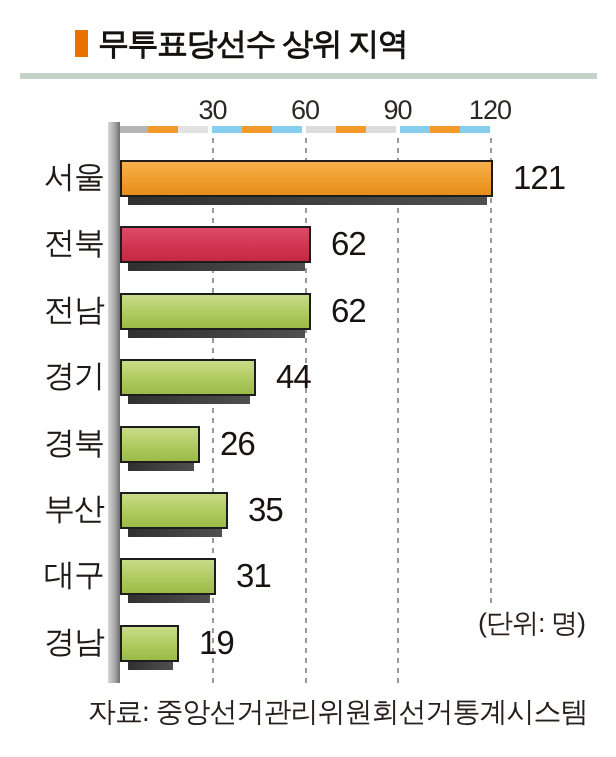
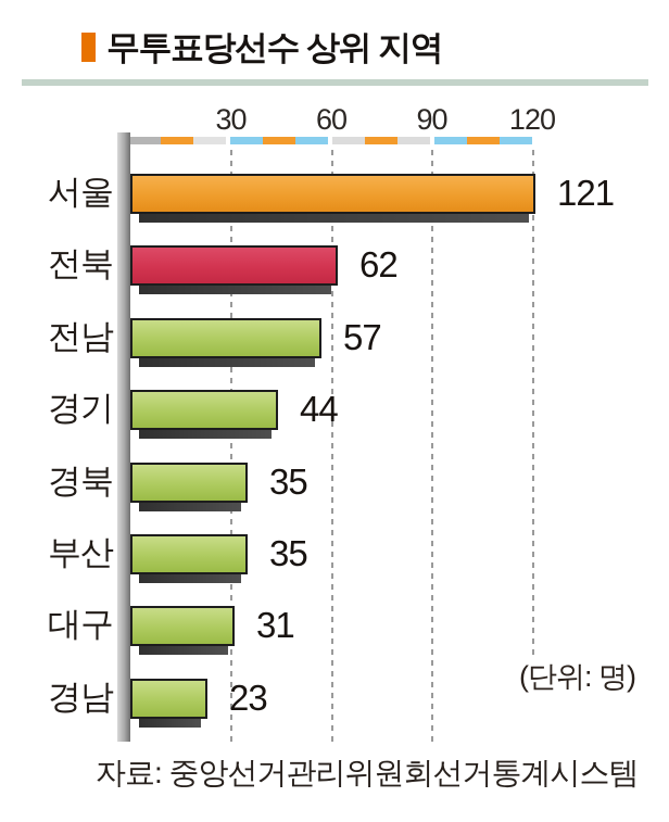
전남: 62 -> 57
경북: 26 -> 35
경남: 19 -> 23
